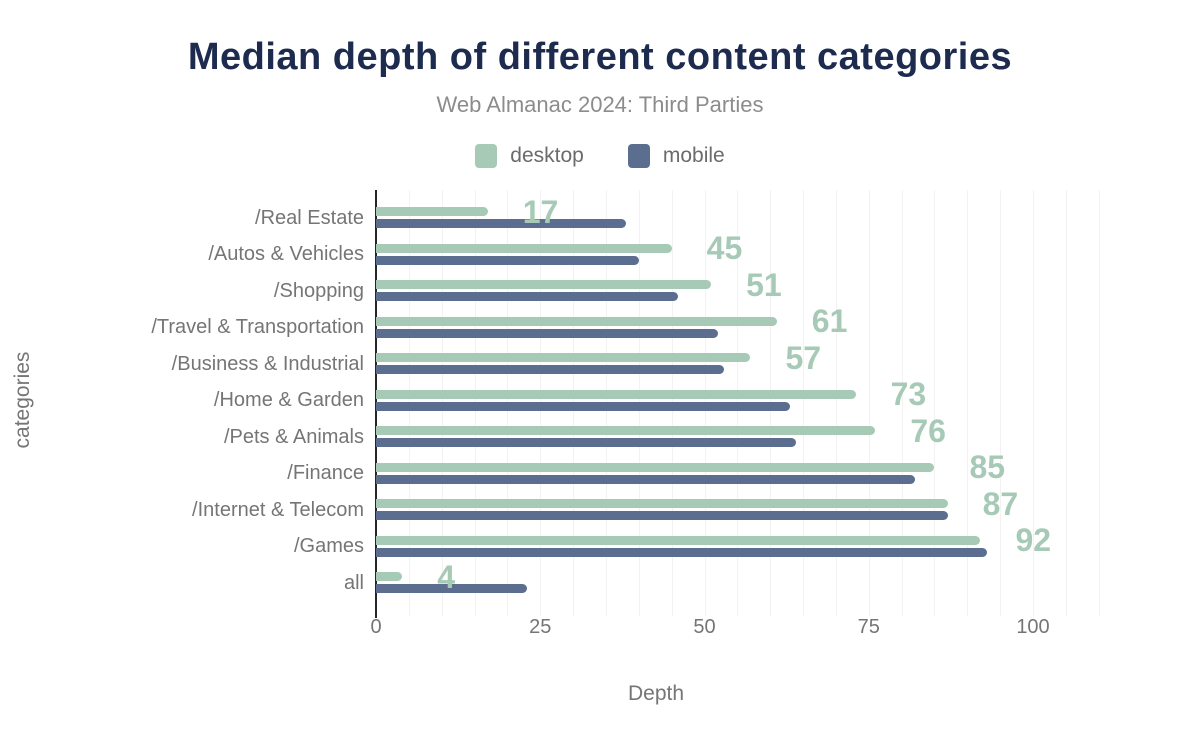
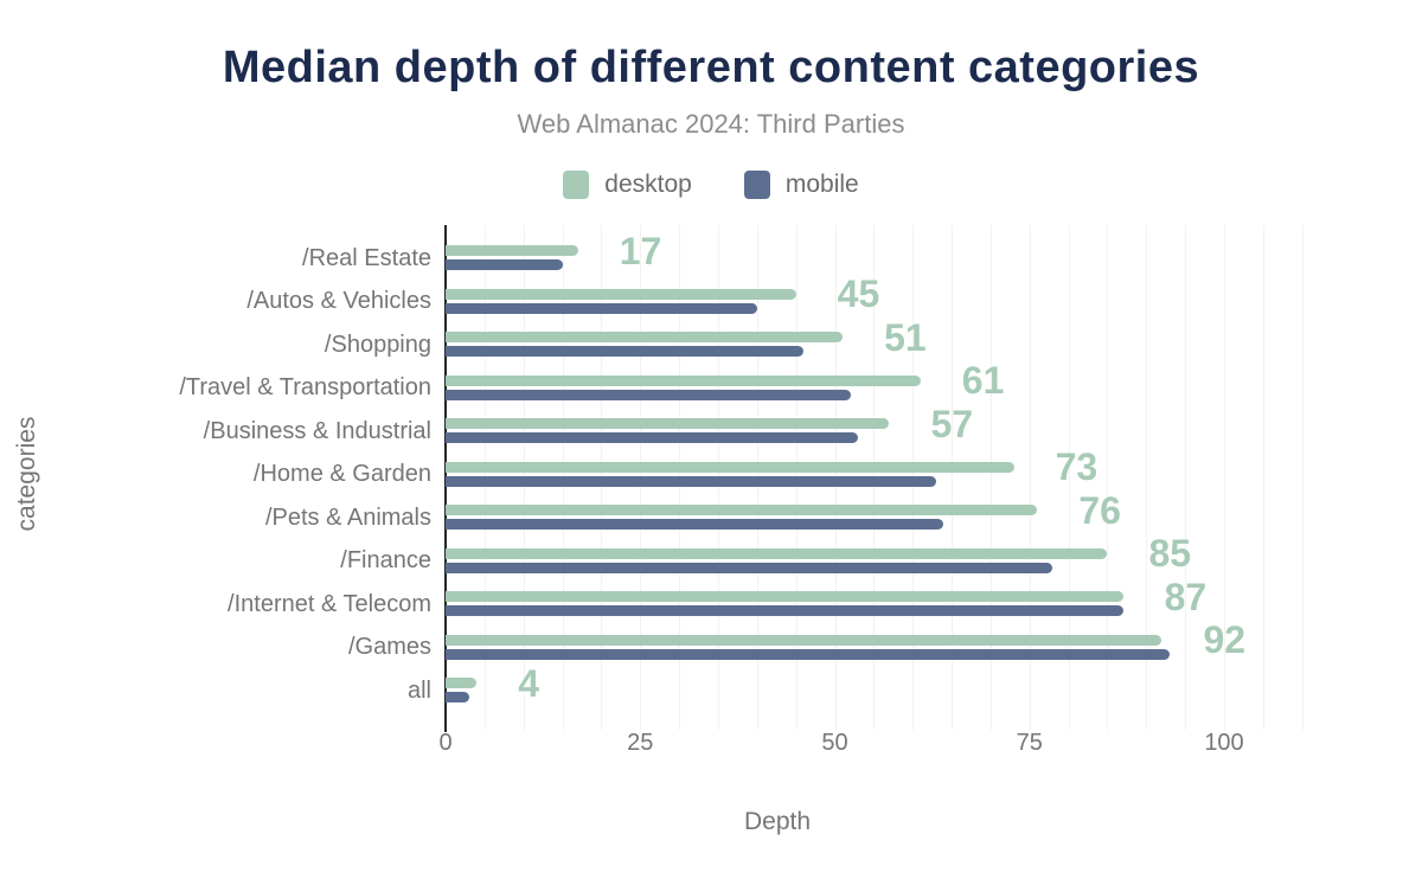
mobile//Real Estate: 38 -> 15
mobile//Finance: 82 -> 78
mobile/all: 23 -> 3
